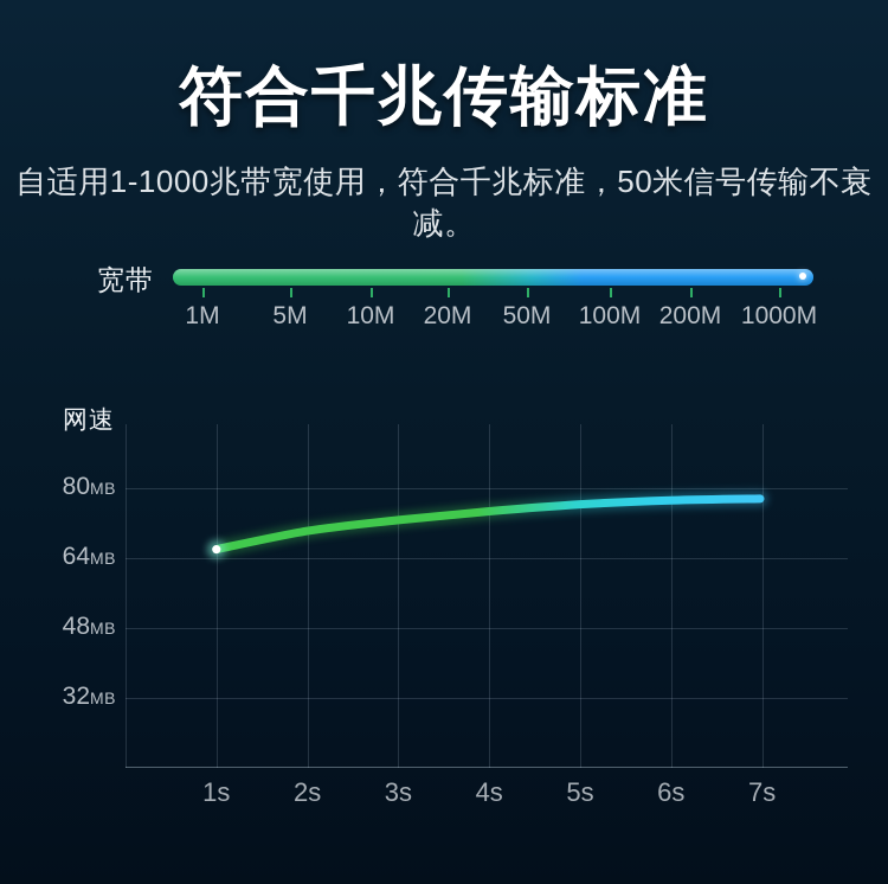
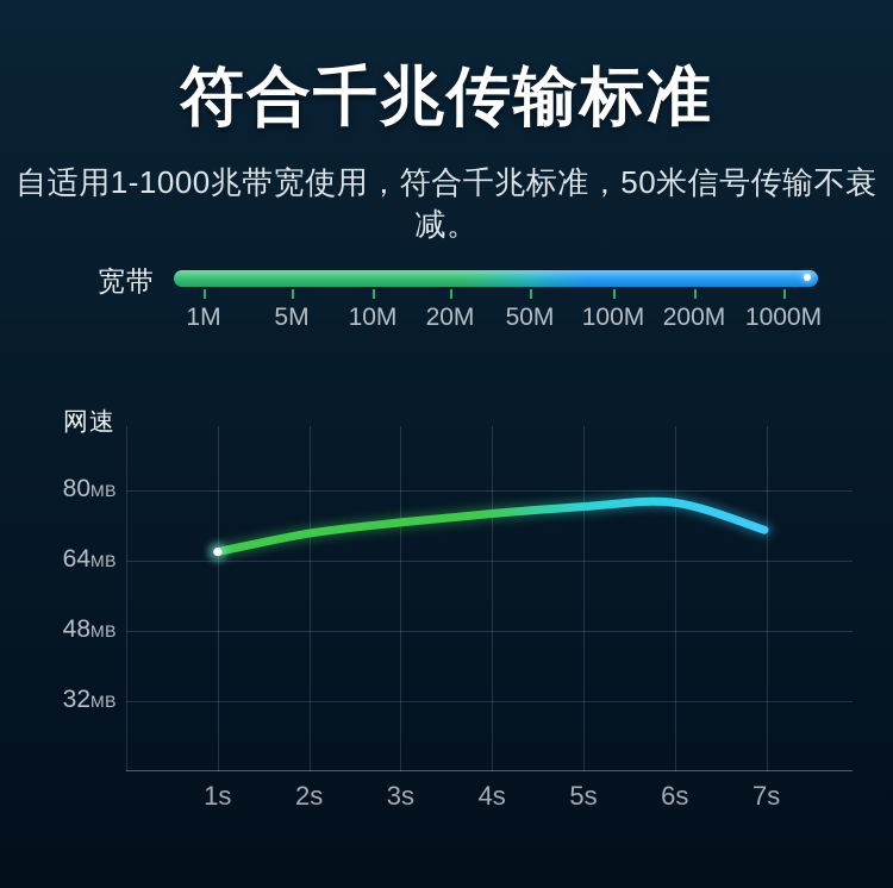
7s: 78 -> 71
